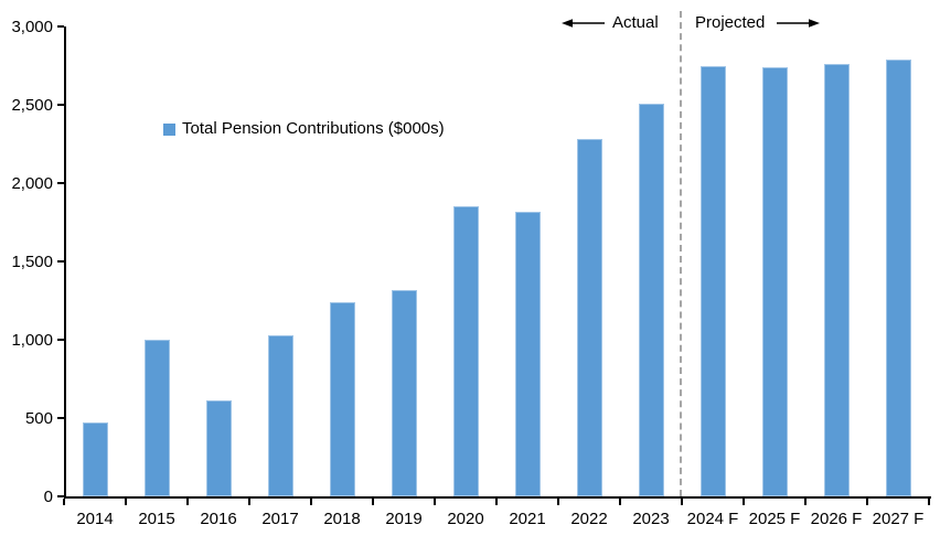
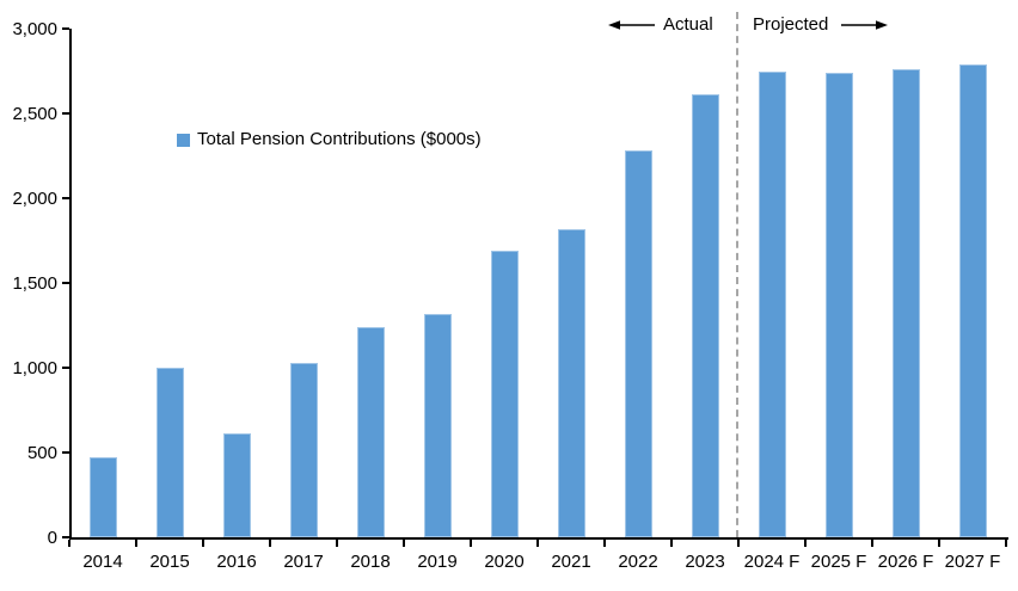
2020: 1850 -> 1690
2023: 2510 -> 2610
